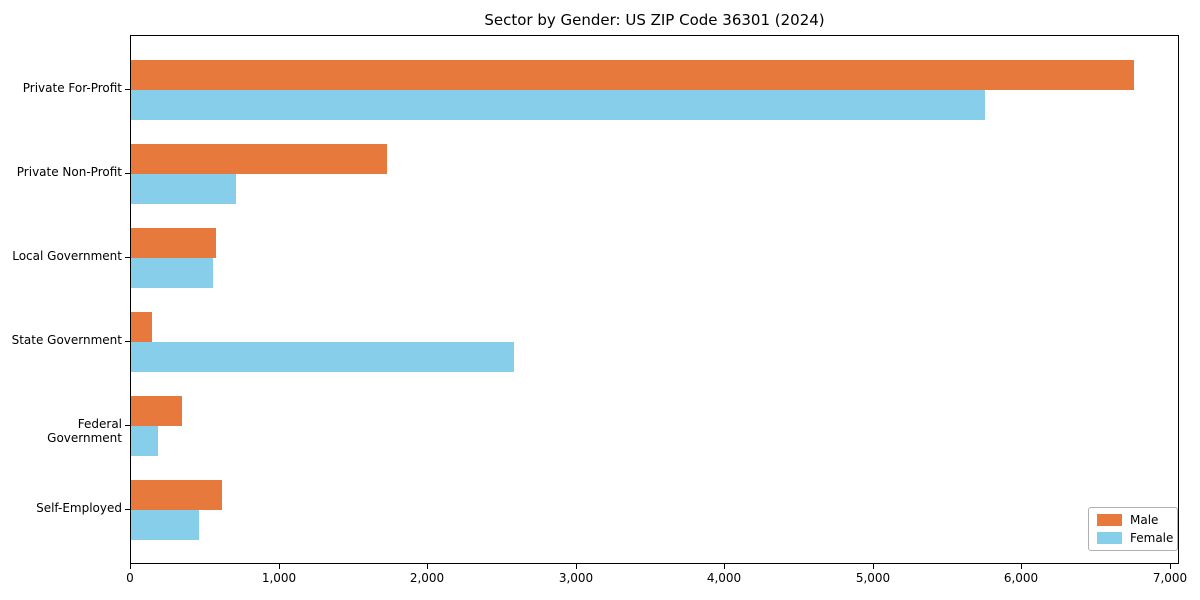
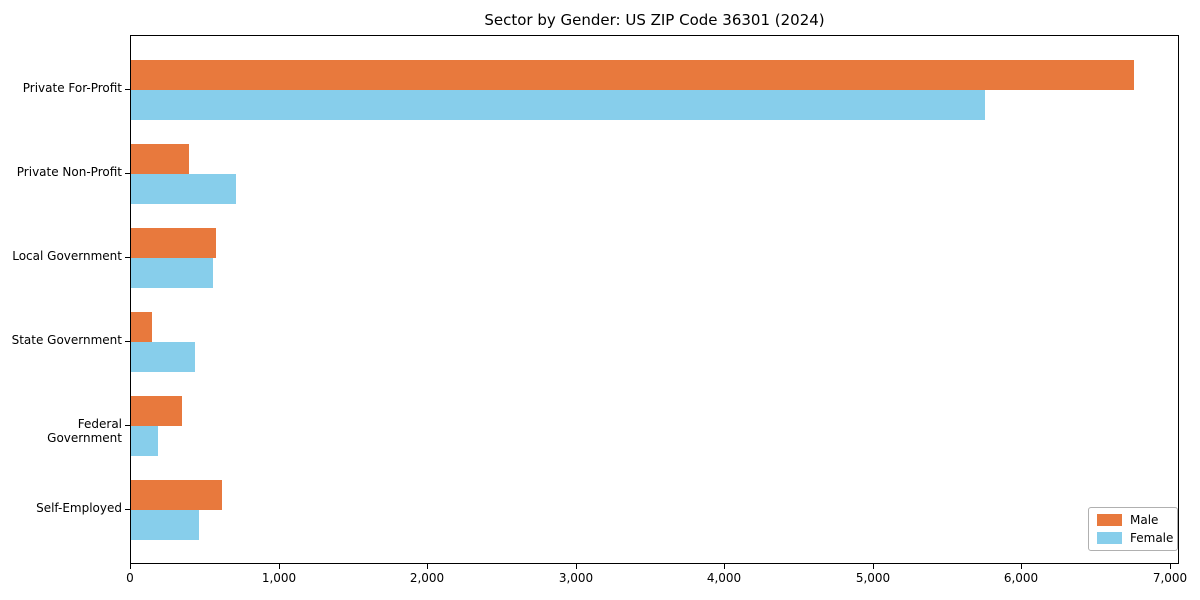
Male/Private Non-Profit: 1720 -> 390
Female/State Government: 2580 -> 430
